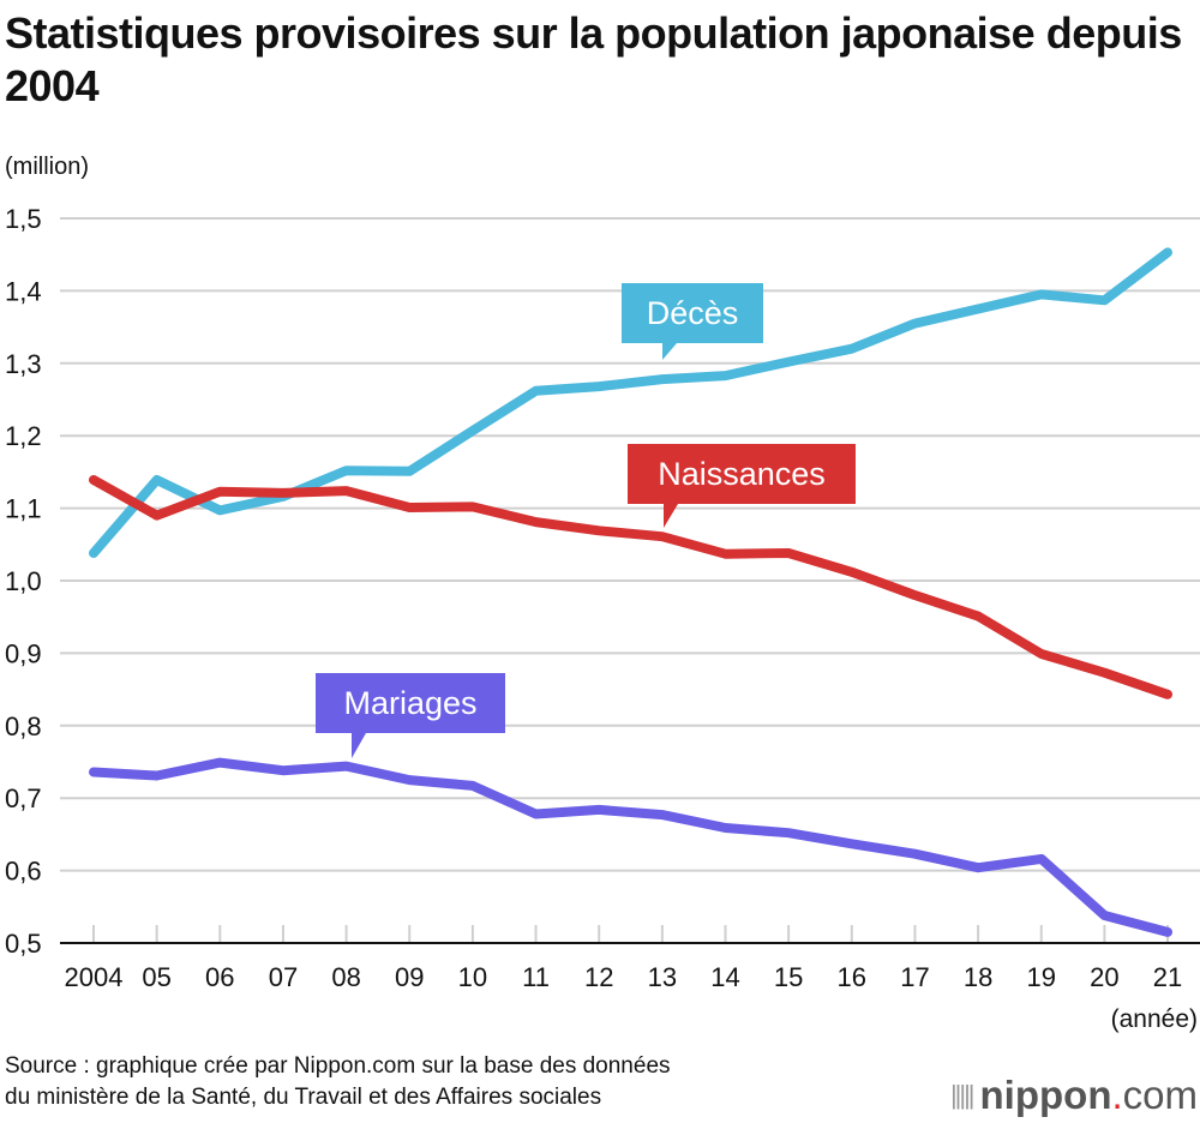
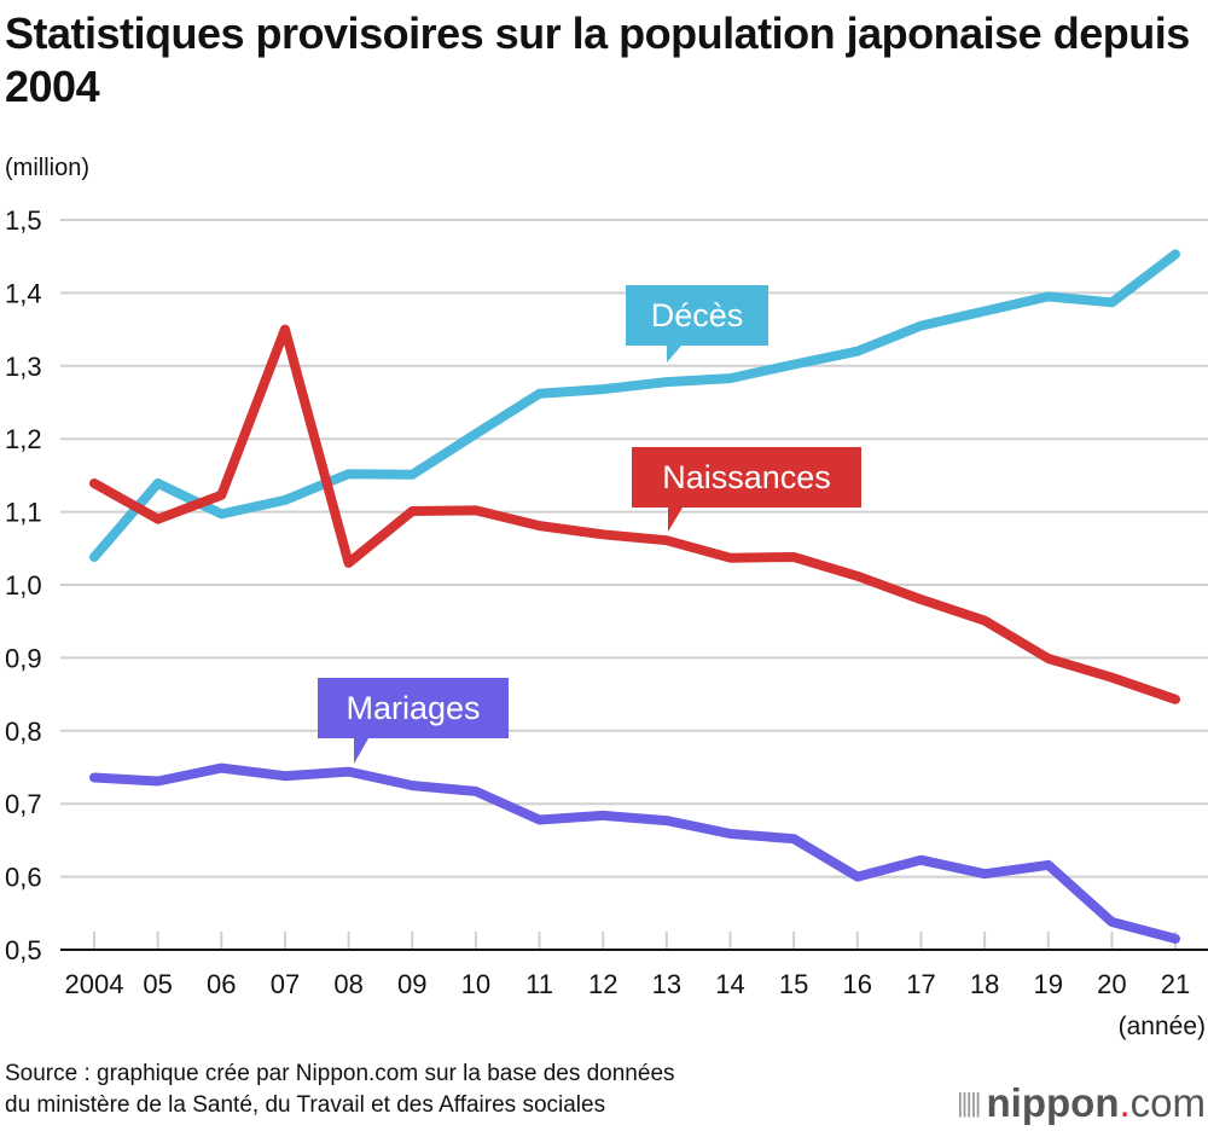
Naissances/07: 1,12 -> 1,35
Naissances/08: 1,12 -> 1,03
Mariages/16: 0,64 -> 0,60
